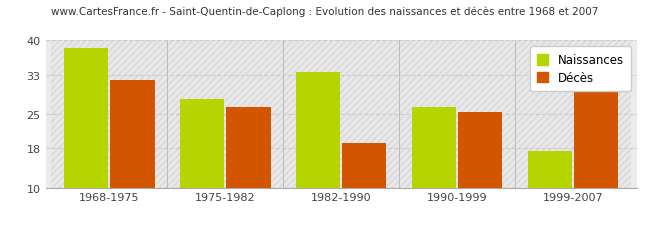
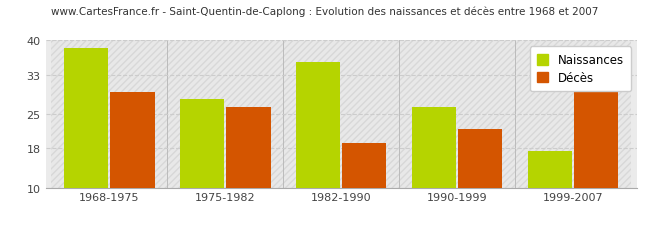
Décès/1968-1975: 32.0 -> 29.5
Naissances/1982-1990: 33.5 -> 35.5
Décès/1990-1999: 25.5 -> 22.0
